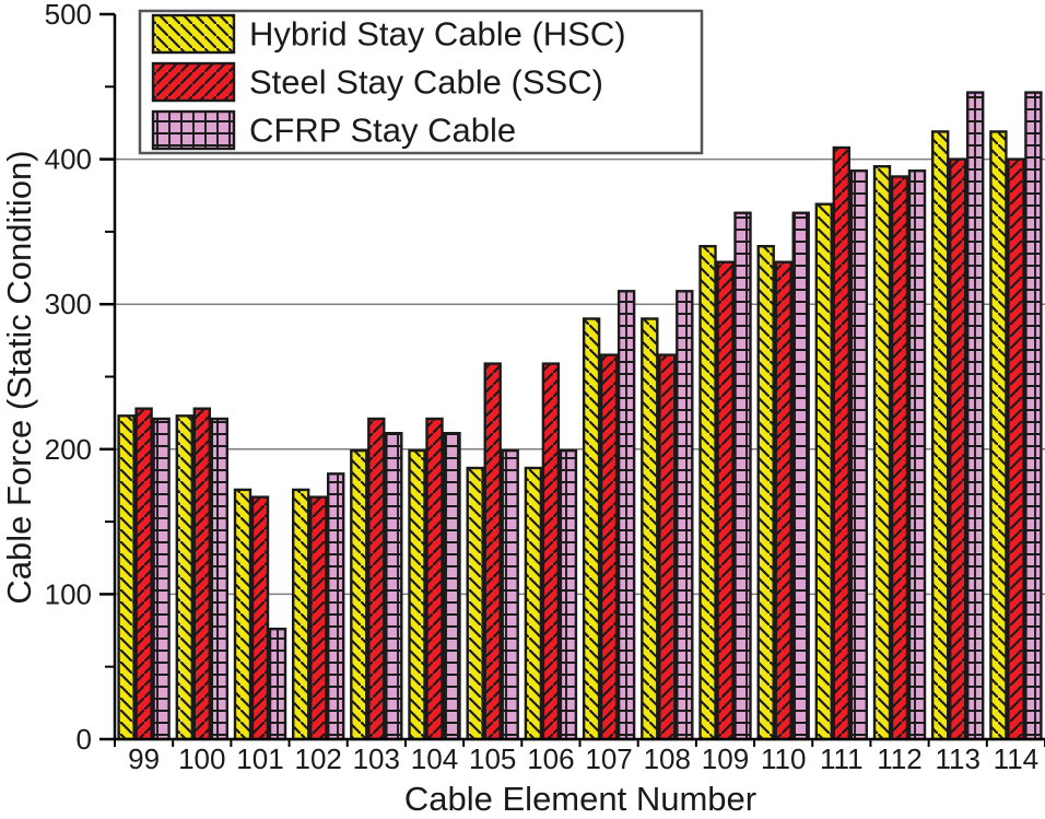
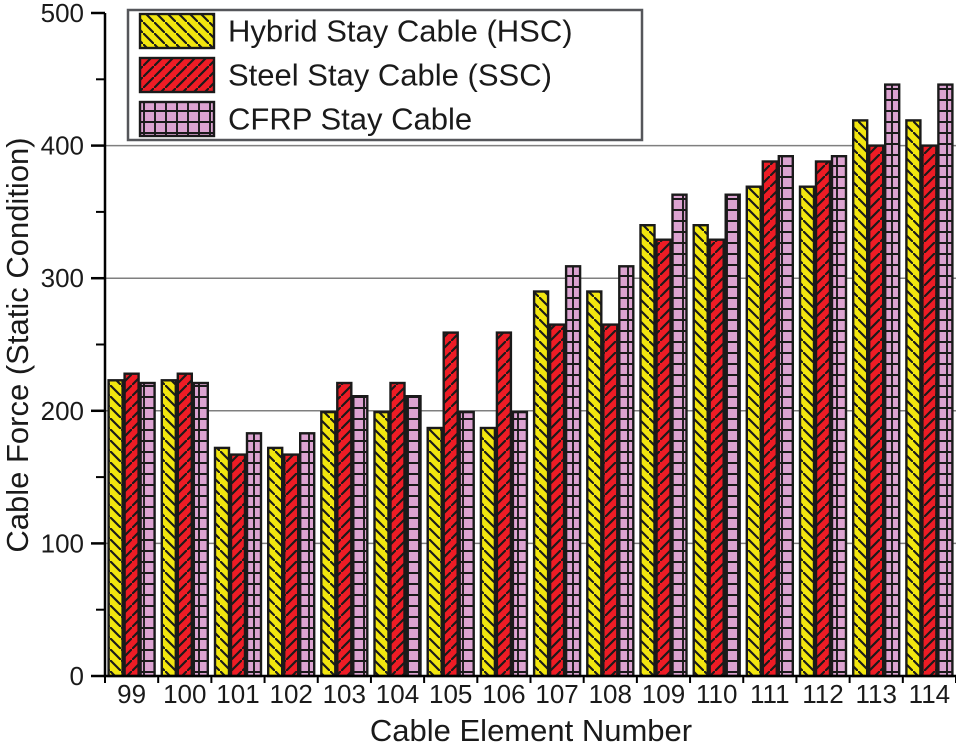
CFRP Stay Cable/101: 76 -> 183
Steel Stay Cable (SSC)/111: 408 -> 388
Hybrid Stay Cable (HSC)/112: 395 -> 369
